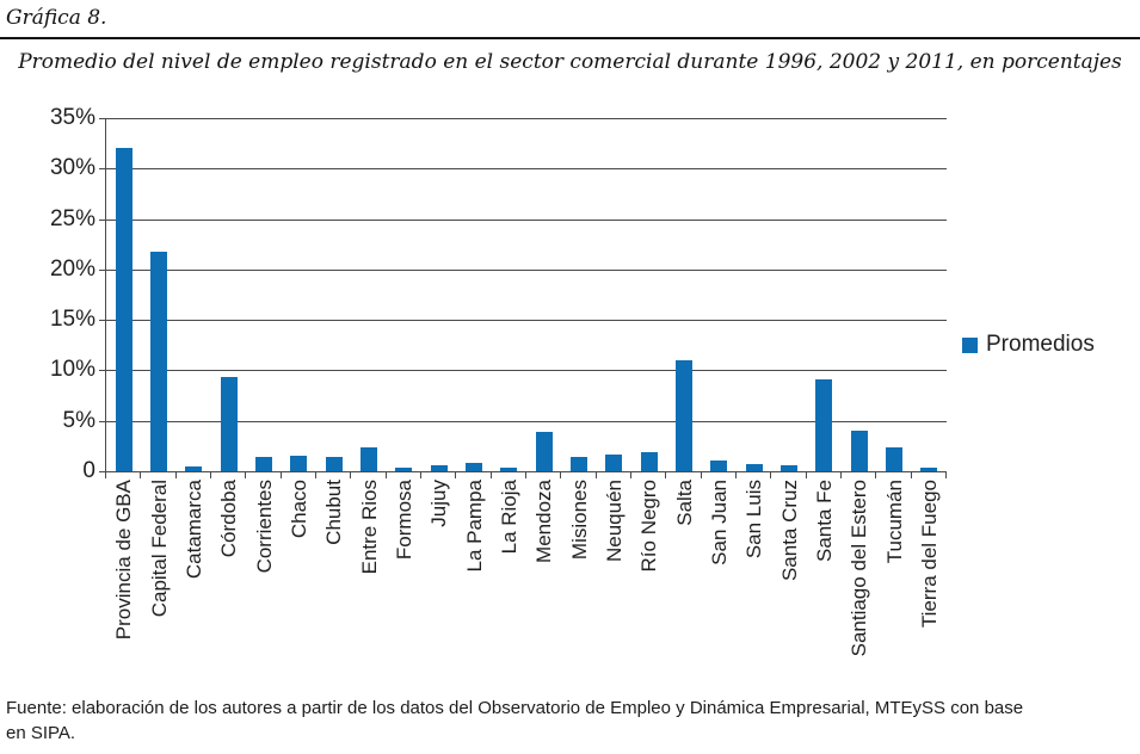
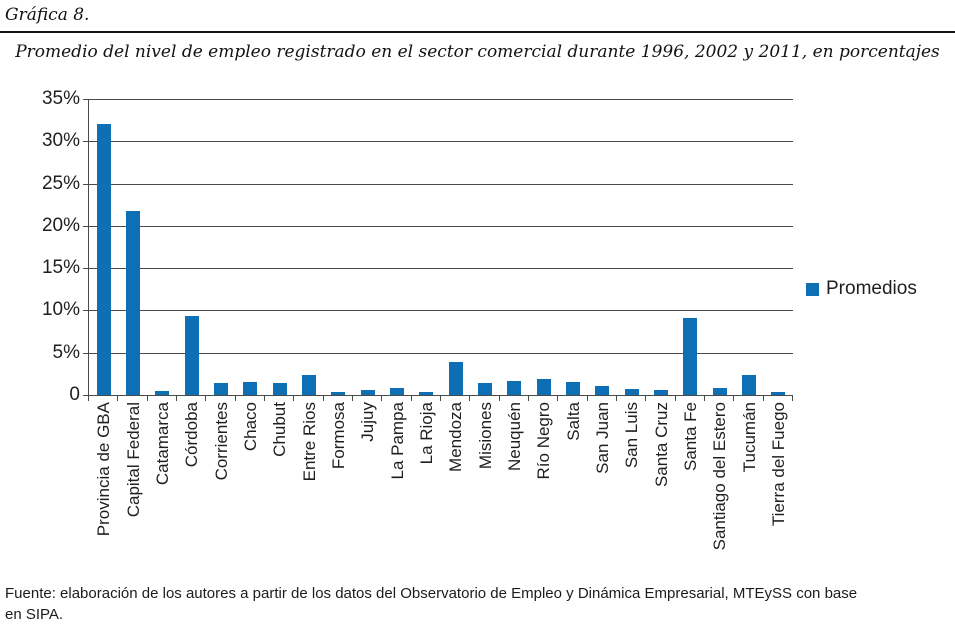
Salta: 11% -> 2%
Santiago del Estero: 4% -> 1%
